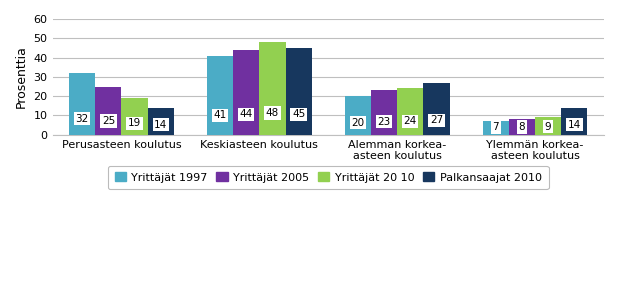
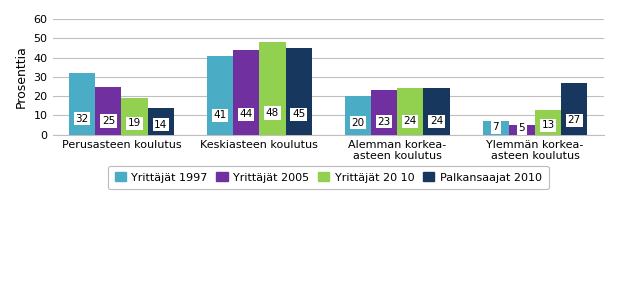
Palkansaajat 2010/Alemman korkea- asteen koulutus: 27 -> 24
Yrittäjät 2005/Ylemmän korkea- asteen koulutus: 8 -> 5
Yrittäjät 20 10/Ylemmän korkea- asteen koulutus: 9 -> 13
Palkansaajat 2010/Ylemmän korkea- asteen koulutus: 14 -> 27
